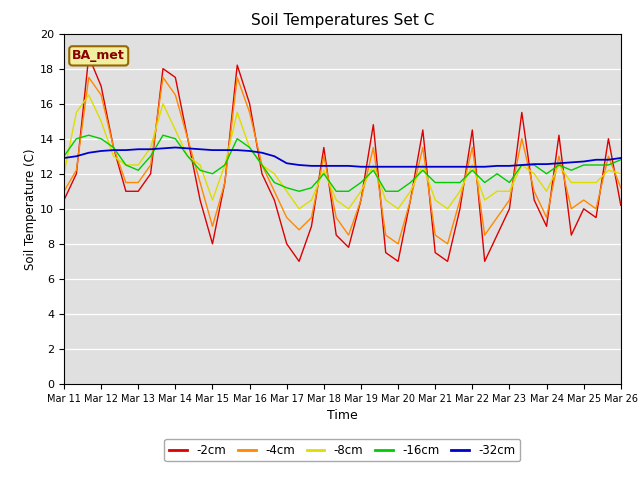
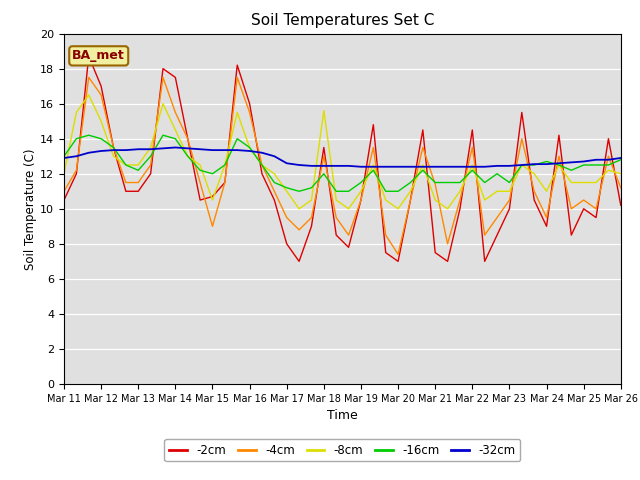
-4cm/Mar 14: 16.5 -> 15.5
-2cm/Mar 15: 8.0 -> 10.7
-8cm/Mar 18: 12.2 -> 15.6
-4cm/Mar 20: 8.0 -> 7.4
-4cm/Mar 21: 8.5 -> 11.4
-16cm/Mar 24: 12.0 -> 12.7
